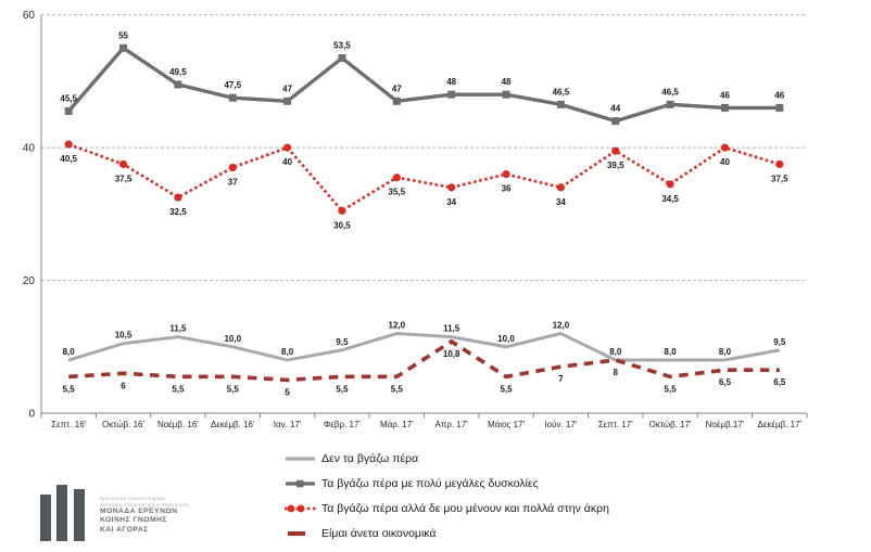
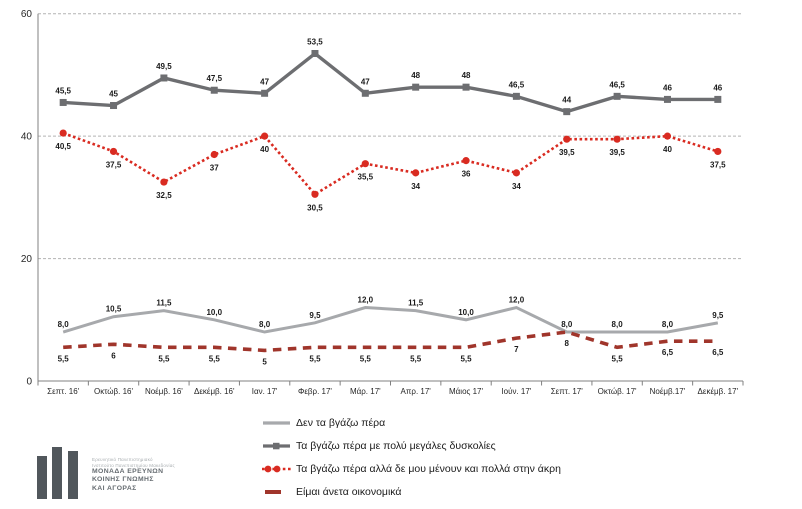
Τα βγάζω πέρα με πολύ μεγάλες δυσκολίες/Οκτώβ. 16': 55 -> 45
Είμαι άνετα οικονομικά/Απρ. 17': 10,8 -> 5,5
Τα βγάζω πέρα αλλά δε μου μένουν και πολλά στην άκρη/Οκτώβ. 17': 34,5 -> 39,5
